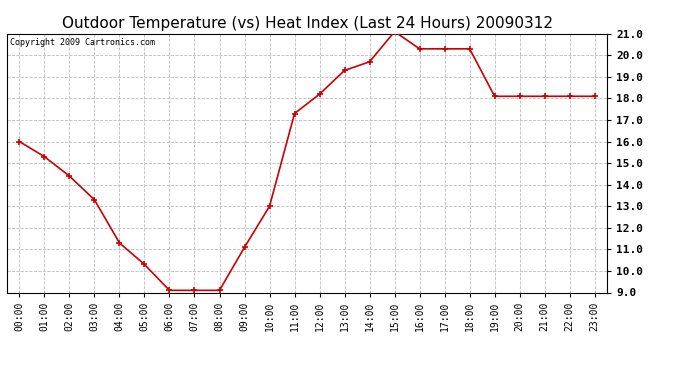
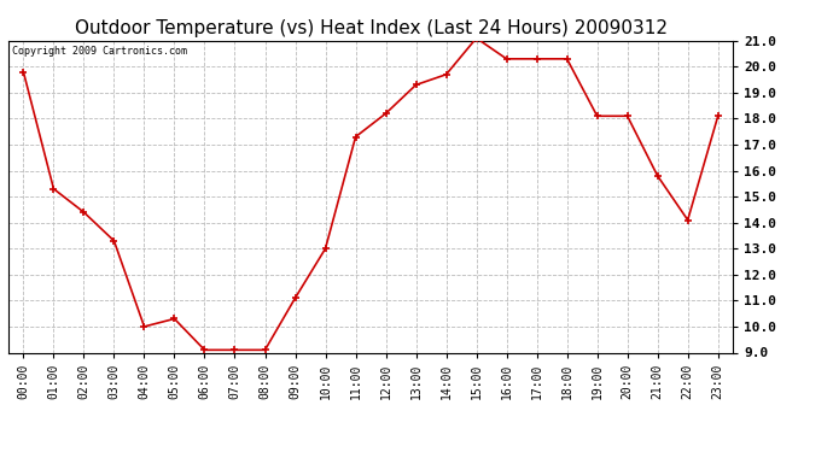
00:00: 16.0 -> 19.8
04:00: 11.3 -> 10.0
21:00: 18.1 -> 15.8
22:00: 18.1 -> 14.1
